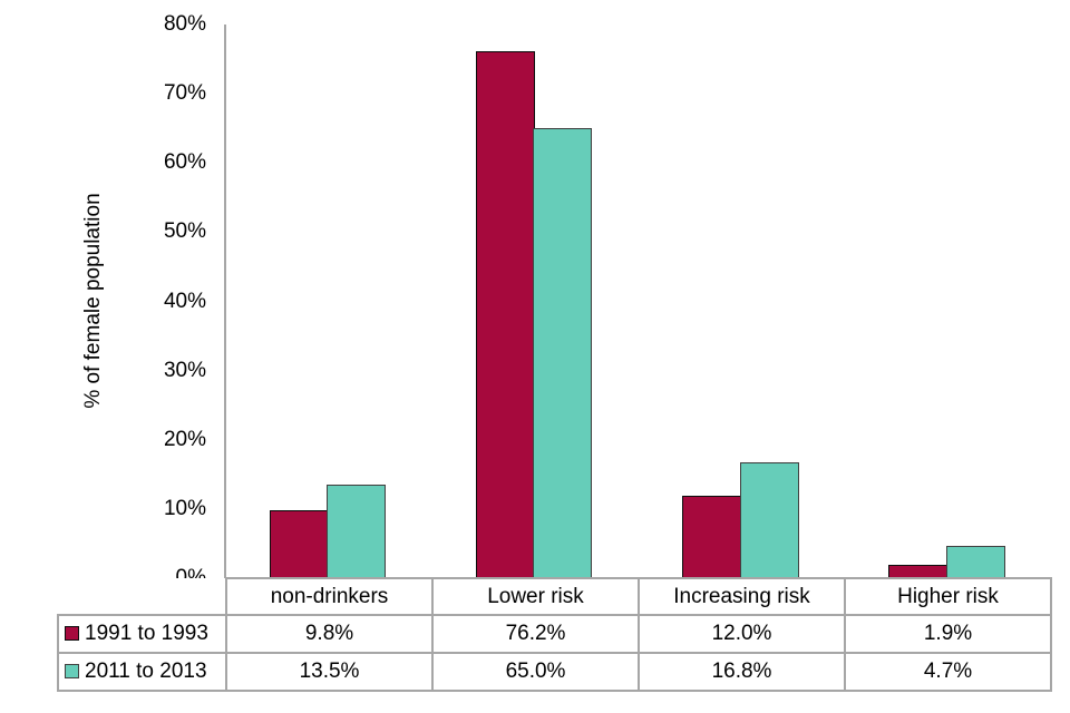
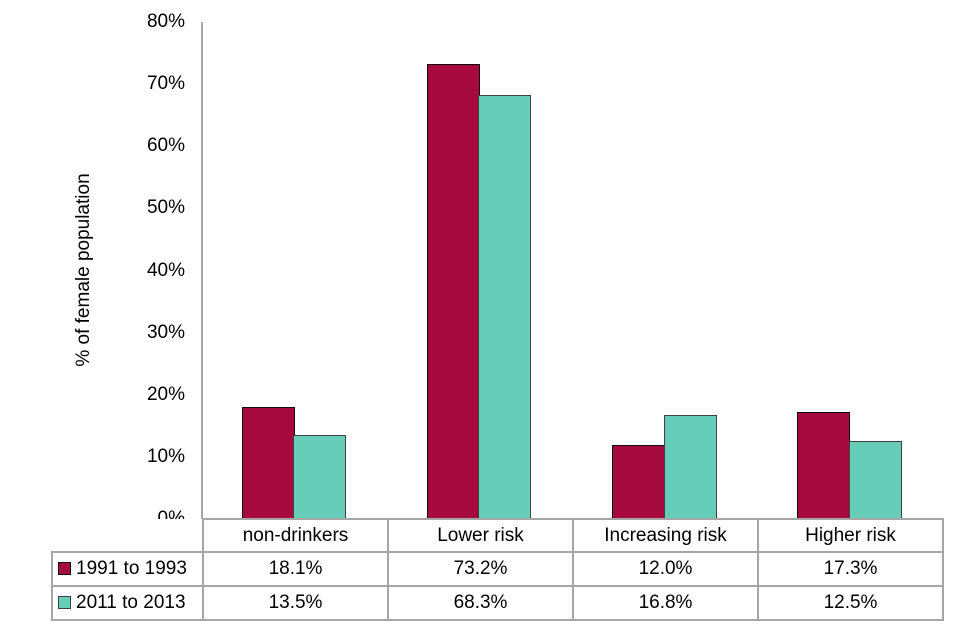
1991 to 1993/non-drinkers: 9.8% -> 18.1%
1991 to 1993/Lower risk: 76.2% -> 73.2%
2011 to 2013/Lower risk: 65.0% -> 68.3%
1991 to 1993/Higher risk: 1.9% -> 17.3%
2011 to 2013/Higher risk: 4.7% -> 12.5%
